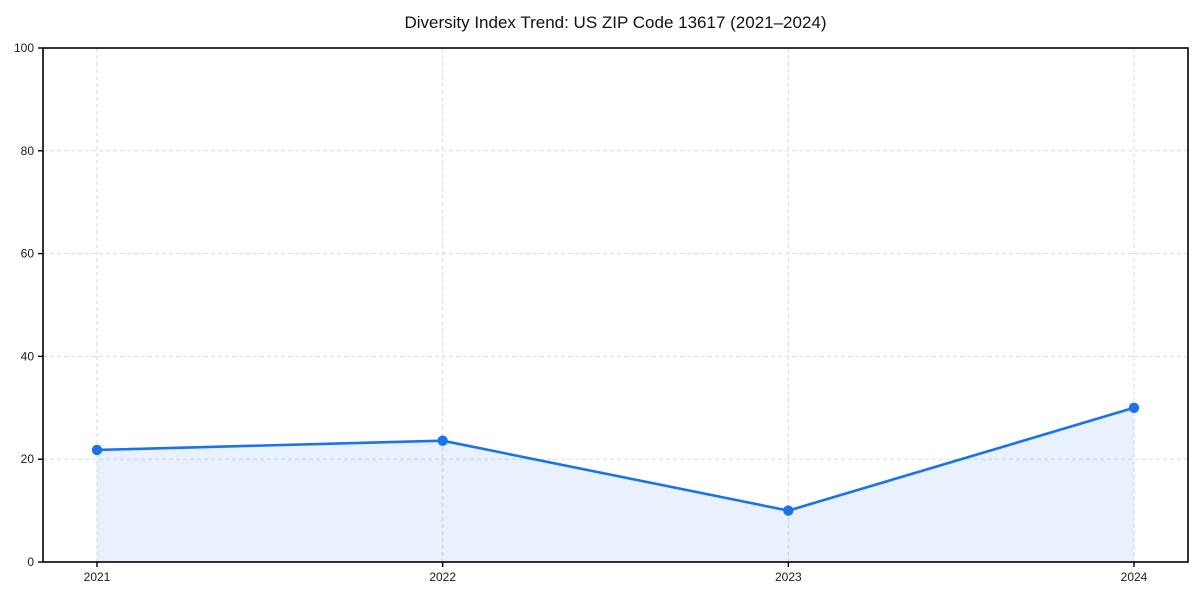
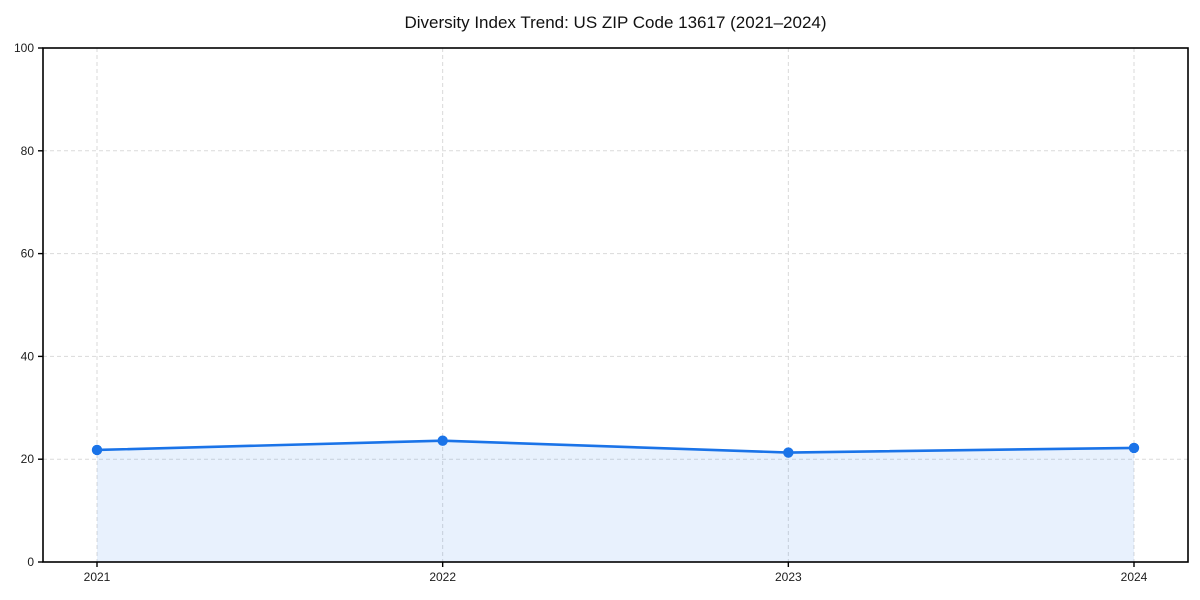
2023: 10 -> 21
2024: 30 -> 22
